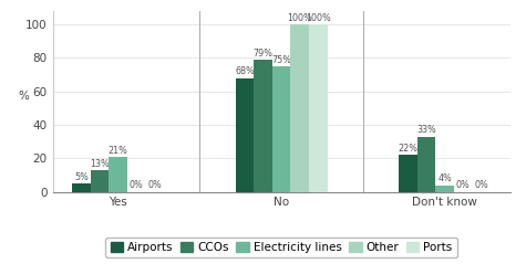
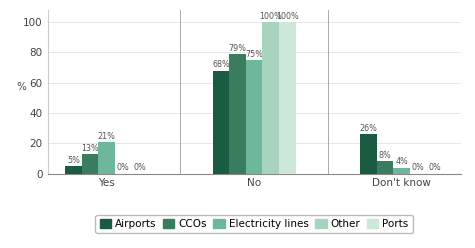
Airports/Don't know: 22% -> 26%
CCOs/Don't know: 33% -> 8%
